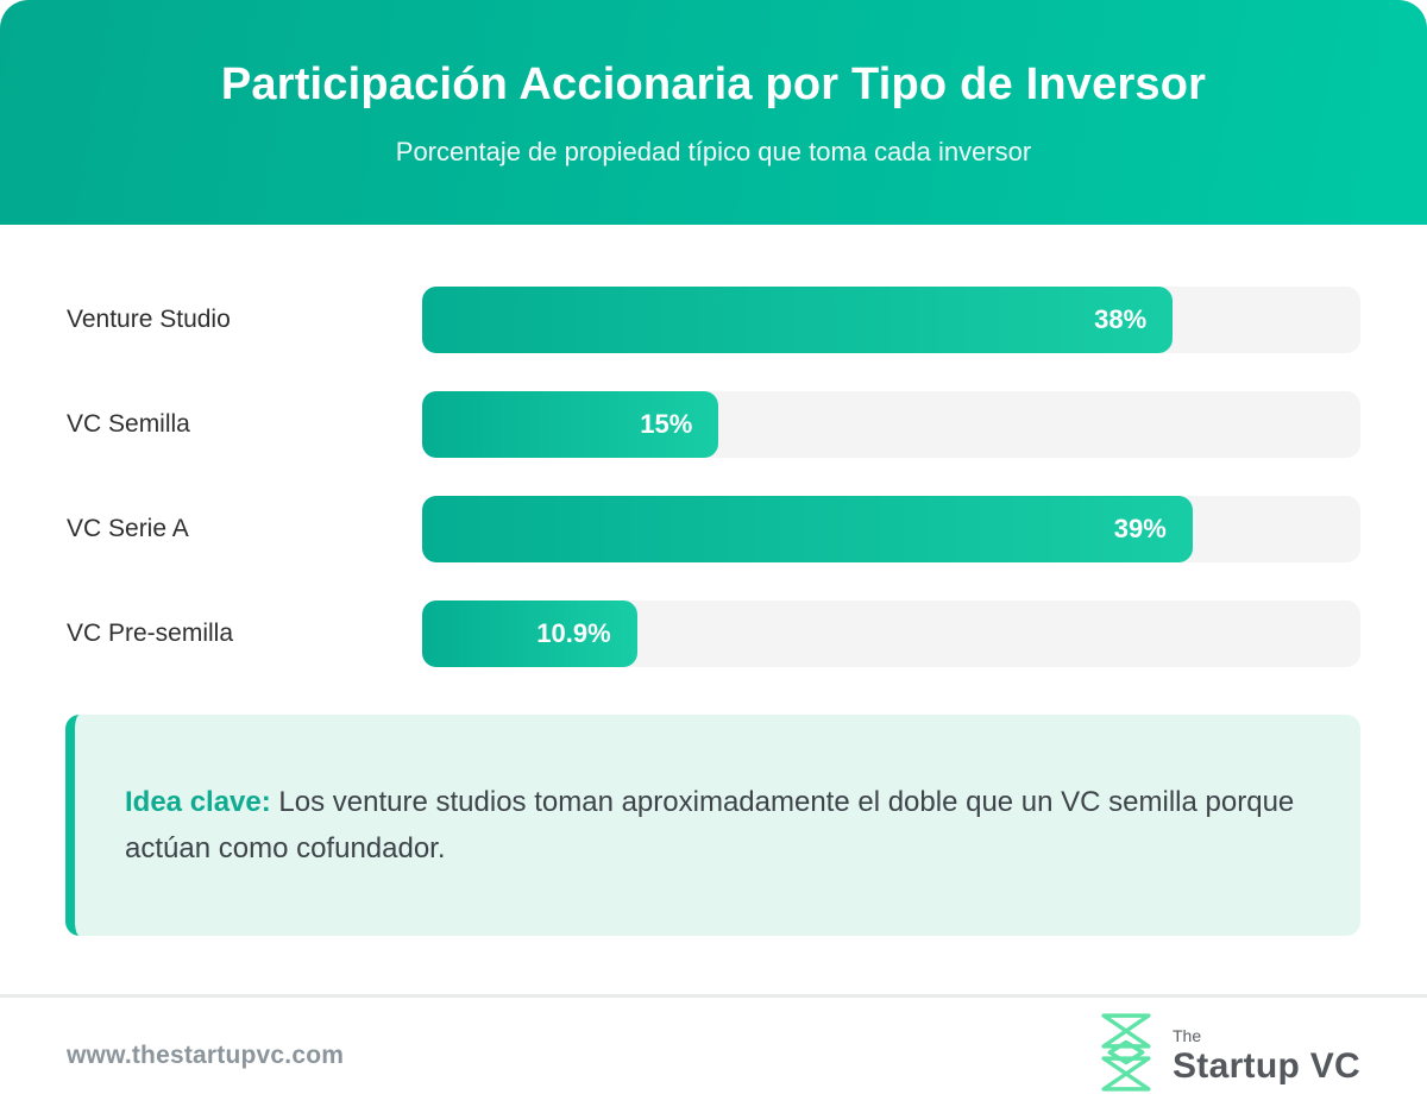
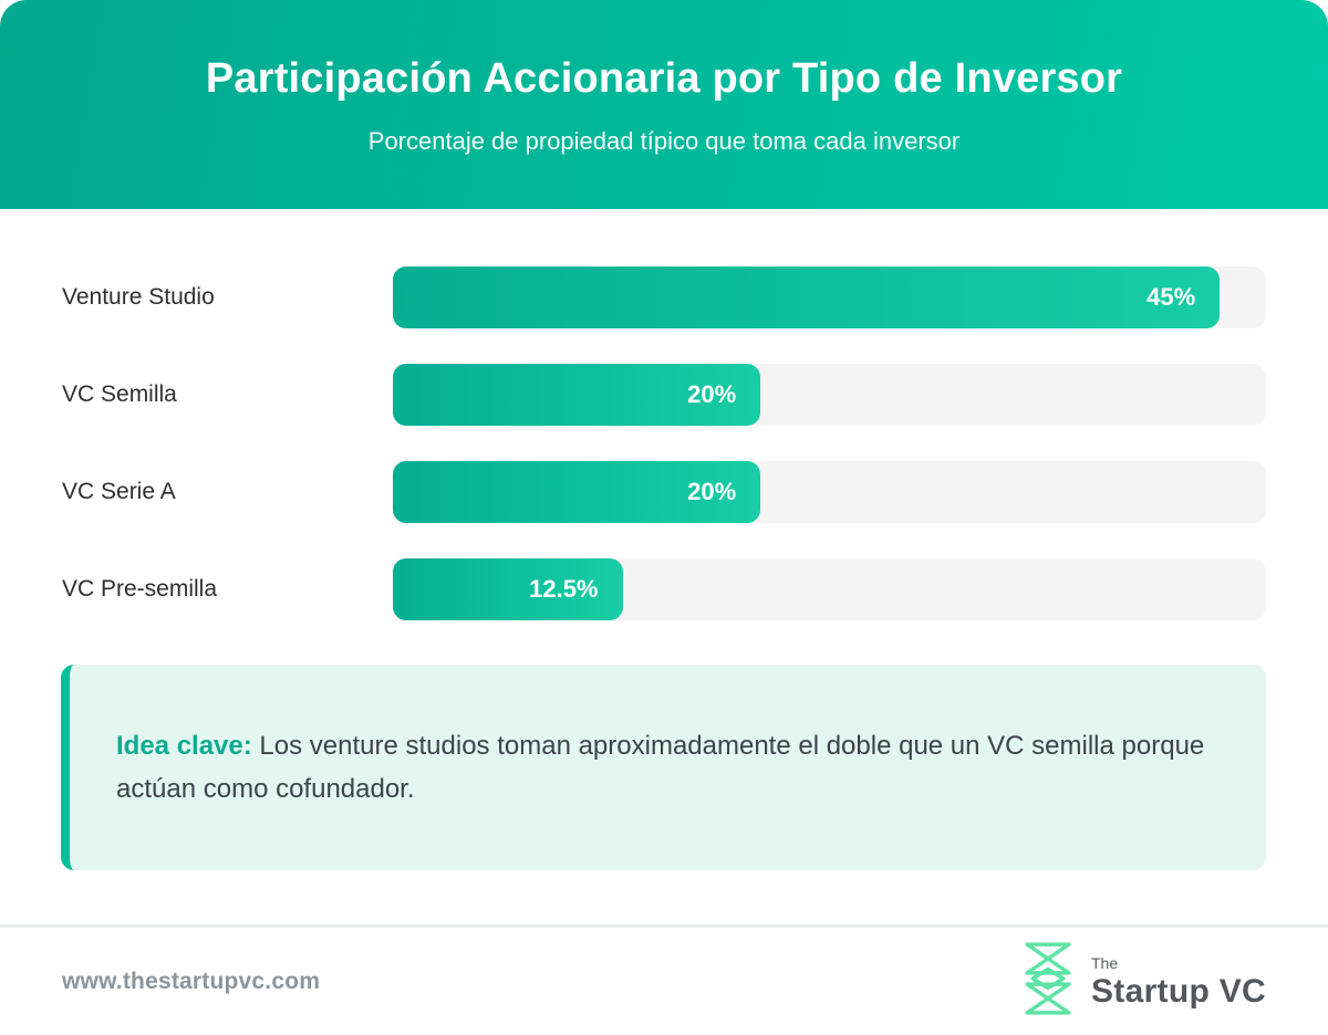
Venture Studio: 38% -> 45%
VC Semilla: 15% -> 20%
VC Serie A: 39% -> 20%
VC Pre-semilla: 10.9% -> 12.5%
